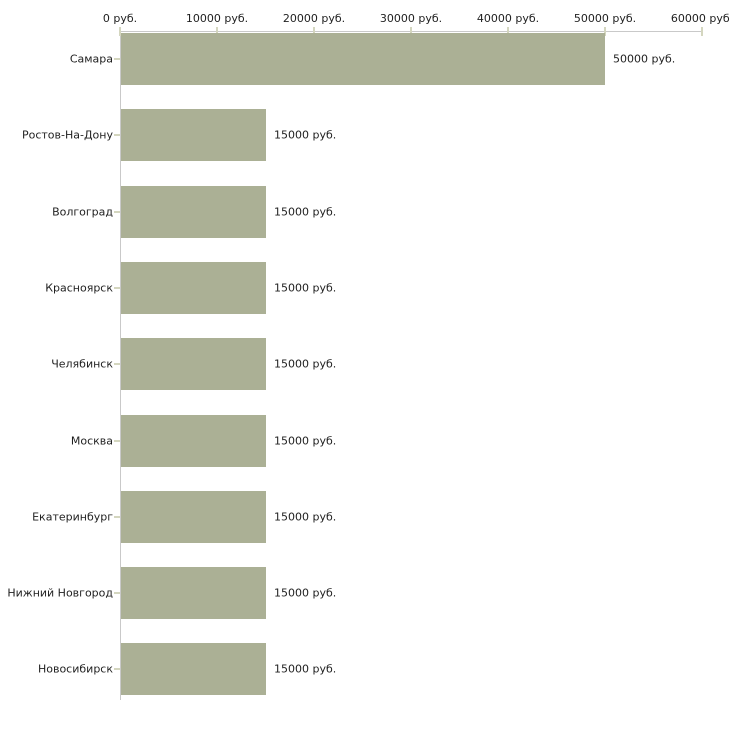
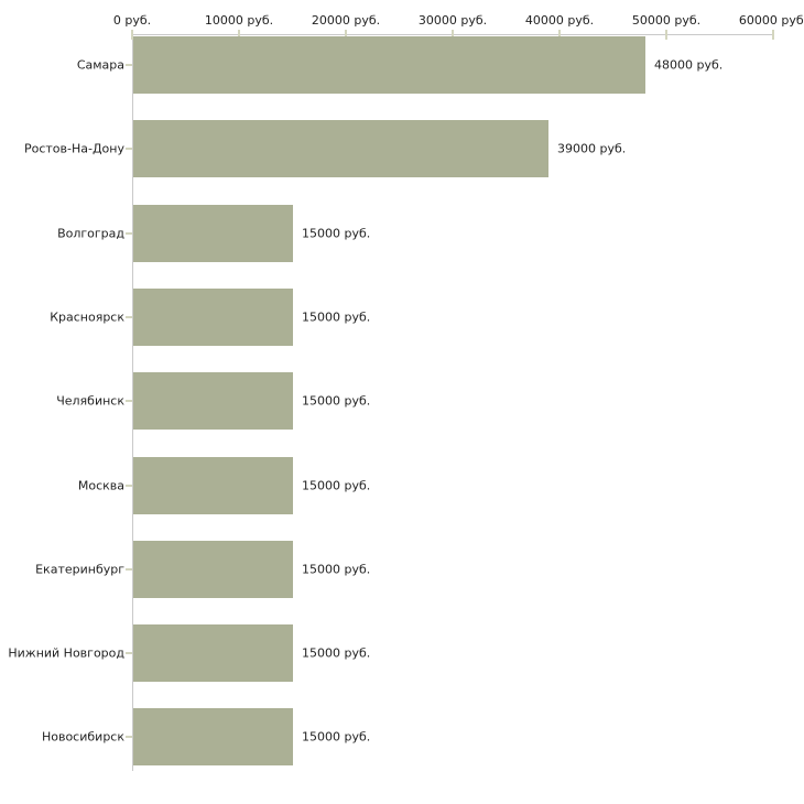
Самара: 50000 -> 48000
Ростов-На-Дону: 15000 -> 39000
